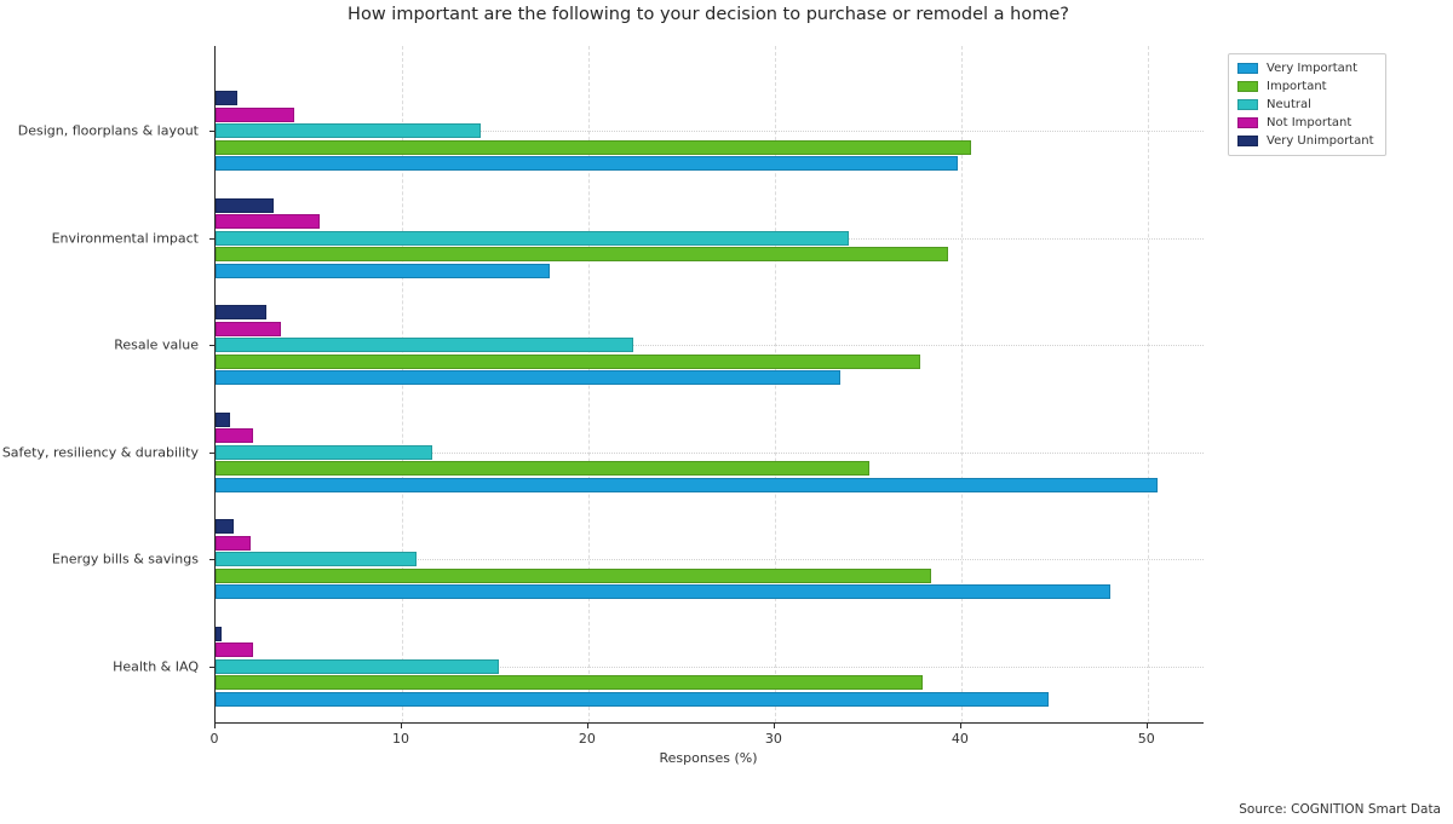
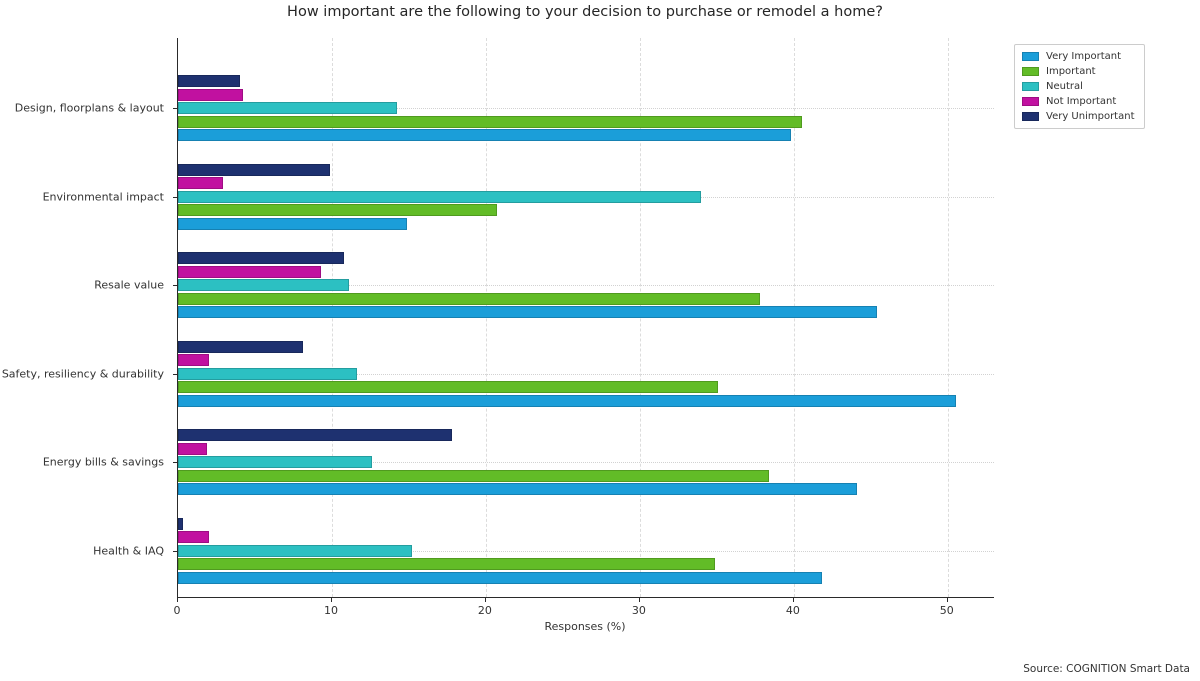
Very Unimportant/Design, floorplans & layout: 1.2 -> 4.0
Very Important/Environmental impact: 17.9 -> 14.9
Important/Environmental impact: 39.3 -> 20.7
Not Important/Environmental impact: 5.6 -> 2.9
Very Unimportant/Environmental impact: 3.1 -> 9.9
Very Important/Resale value: 33.5 -> 45.4
Neutral/Resale value: 22.4 -> 11.1
Not Important/Resale value: 3.5 -> 9.3
Very Unimportant/Resale value: 2.7 -> 10.8
Very Unimportant/Safety, resiliency & durability: 0.8 -> 8.1
Very Important/Energy bills & savings: 48.0 -> 44.1
Neutral/Energy bills & savings: 10.8 -> 12.6
Very Unimportant/Energy bills & savings: 1.0 -> 17.8
Very Important/Health & IAQ: 44.7 -> 41.8
Important/Health & IAQ: 37.9 -> 34.9
